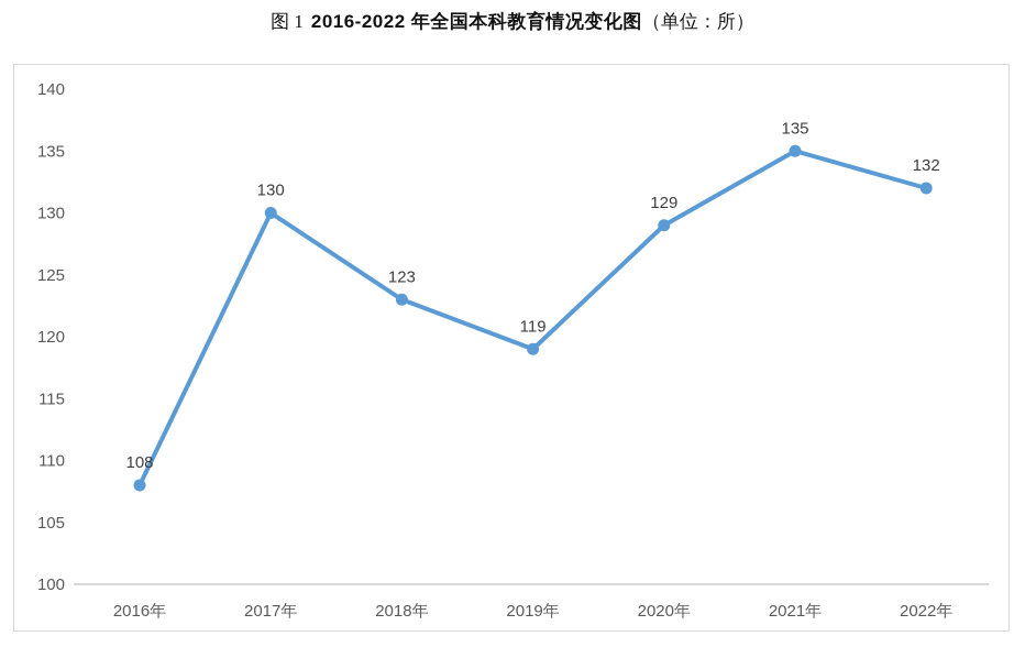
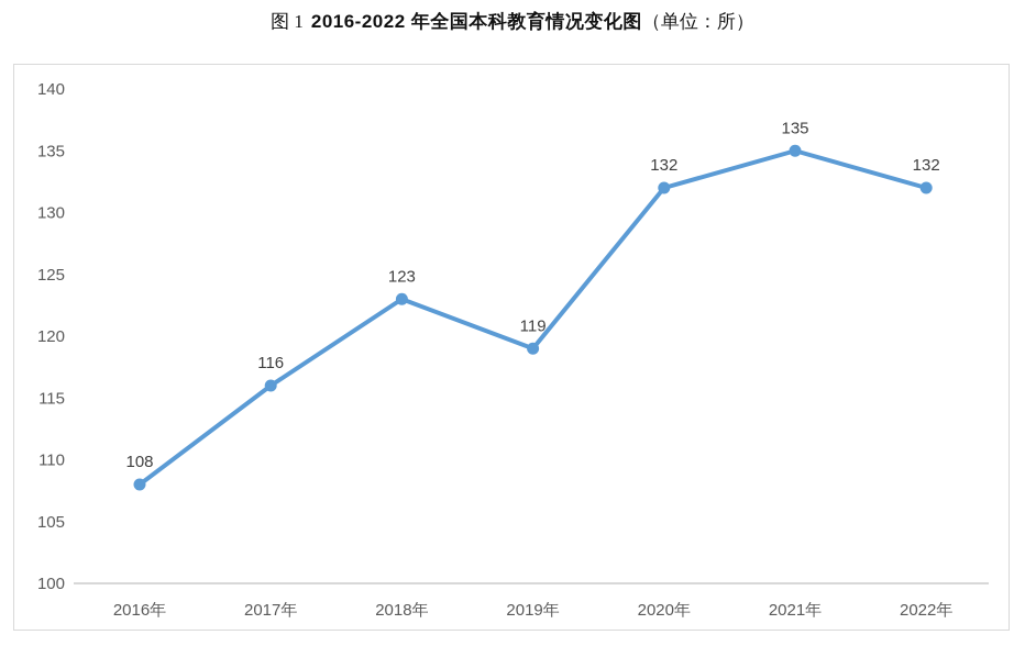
2017年: 130 -> 116
2020年: 129 -> 132
